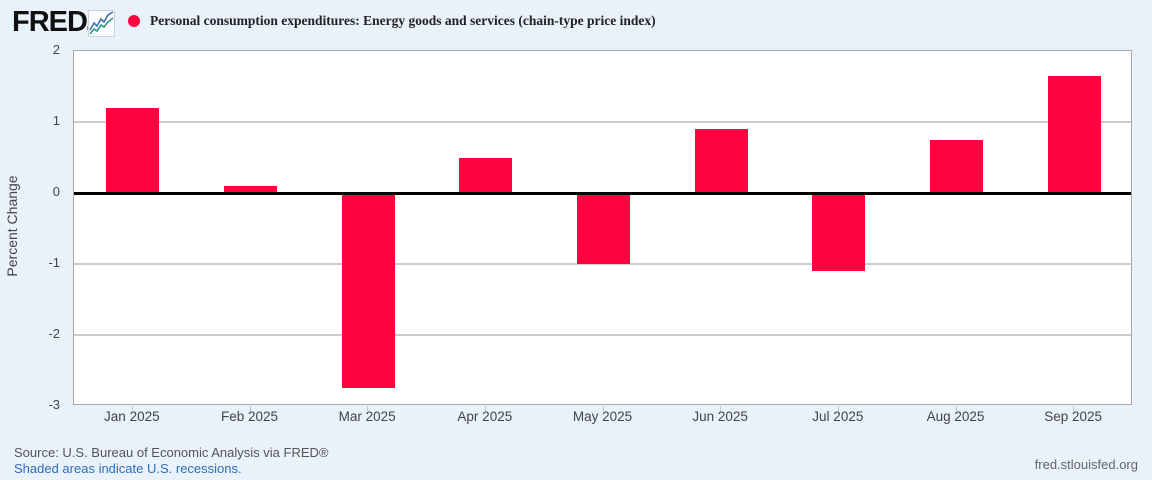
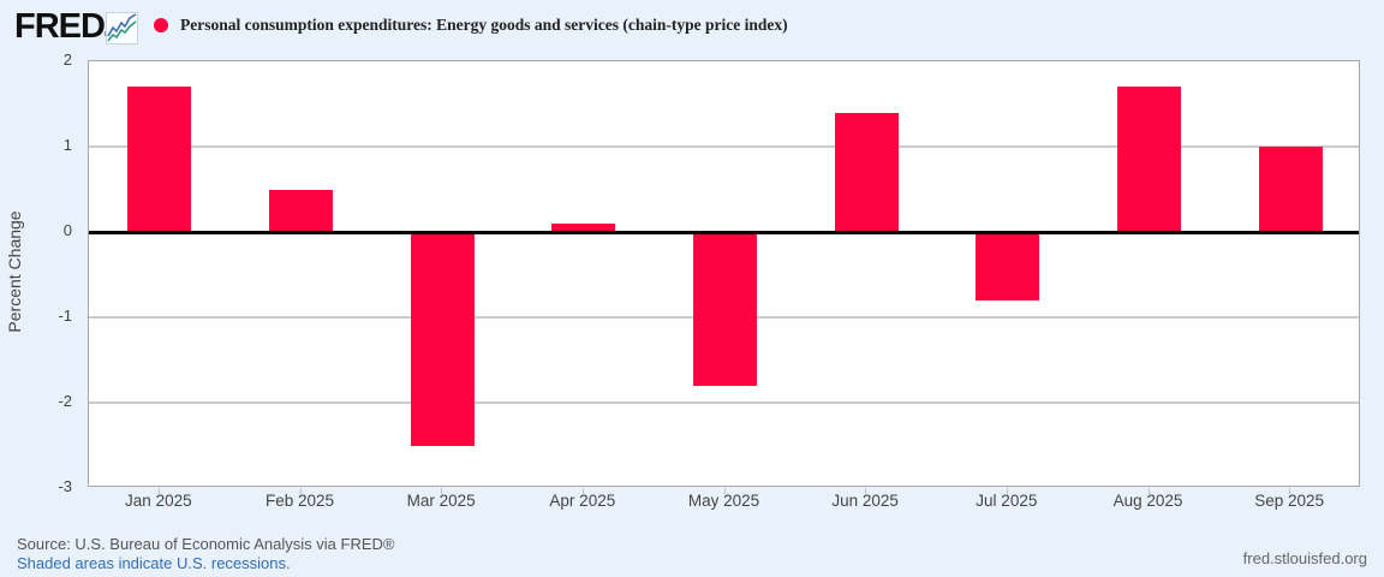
Jan 2025: 1.2 -> 1.7
Feb 2025: 0.1 -> 0.5
Mar 2025: -2.8 -> -2.5
Apr 2025: 0.5 -> 0.1
May 2025: -1.0 -> -1.8
Jun 2025: 0.9 -> 1.4
Jul 2025: -1.1 -> -0.8
Aug 2025: 0.8 -> 1.7
Sep 2025: 1.6 -> 1.0
